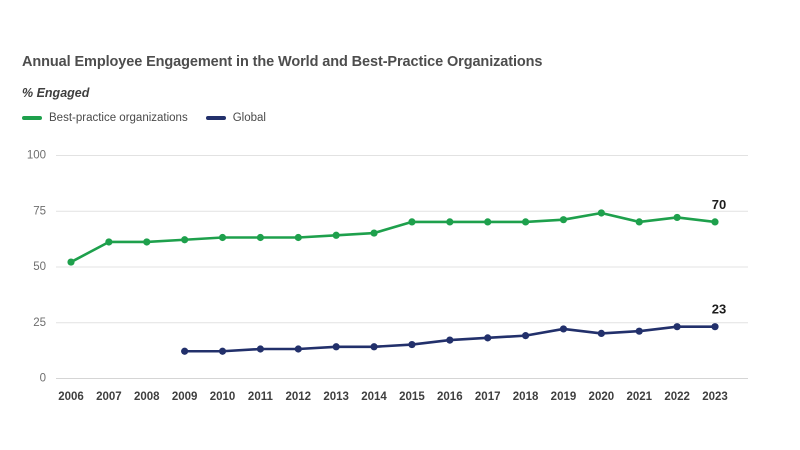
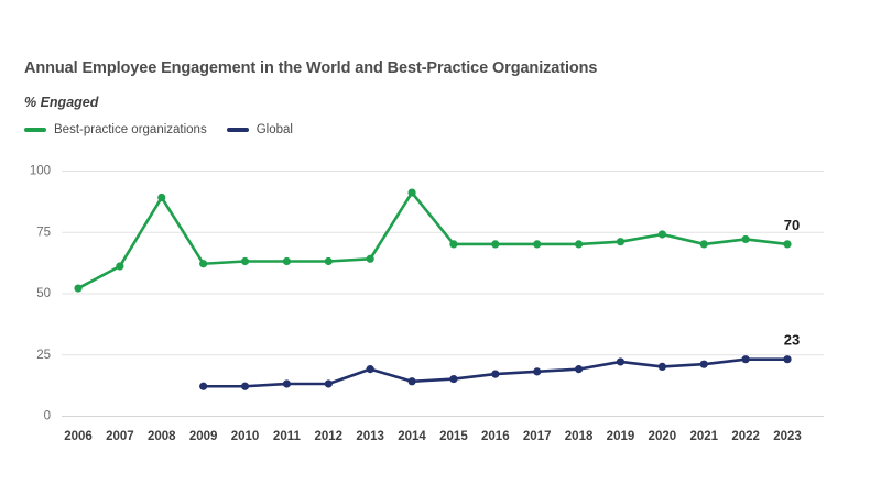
Best-practice organizations/2008: 61 -> 89
Global/2013: 14 -> 19
Best-practice organizations/2014: 65 -> 91
